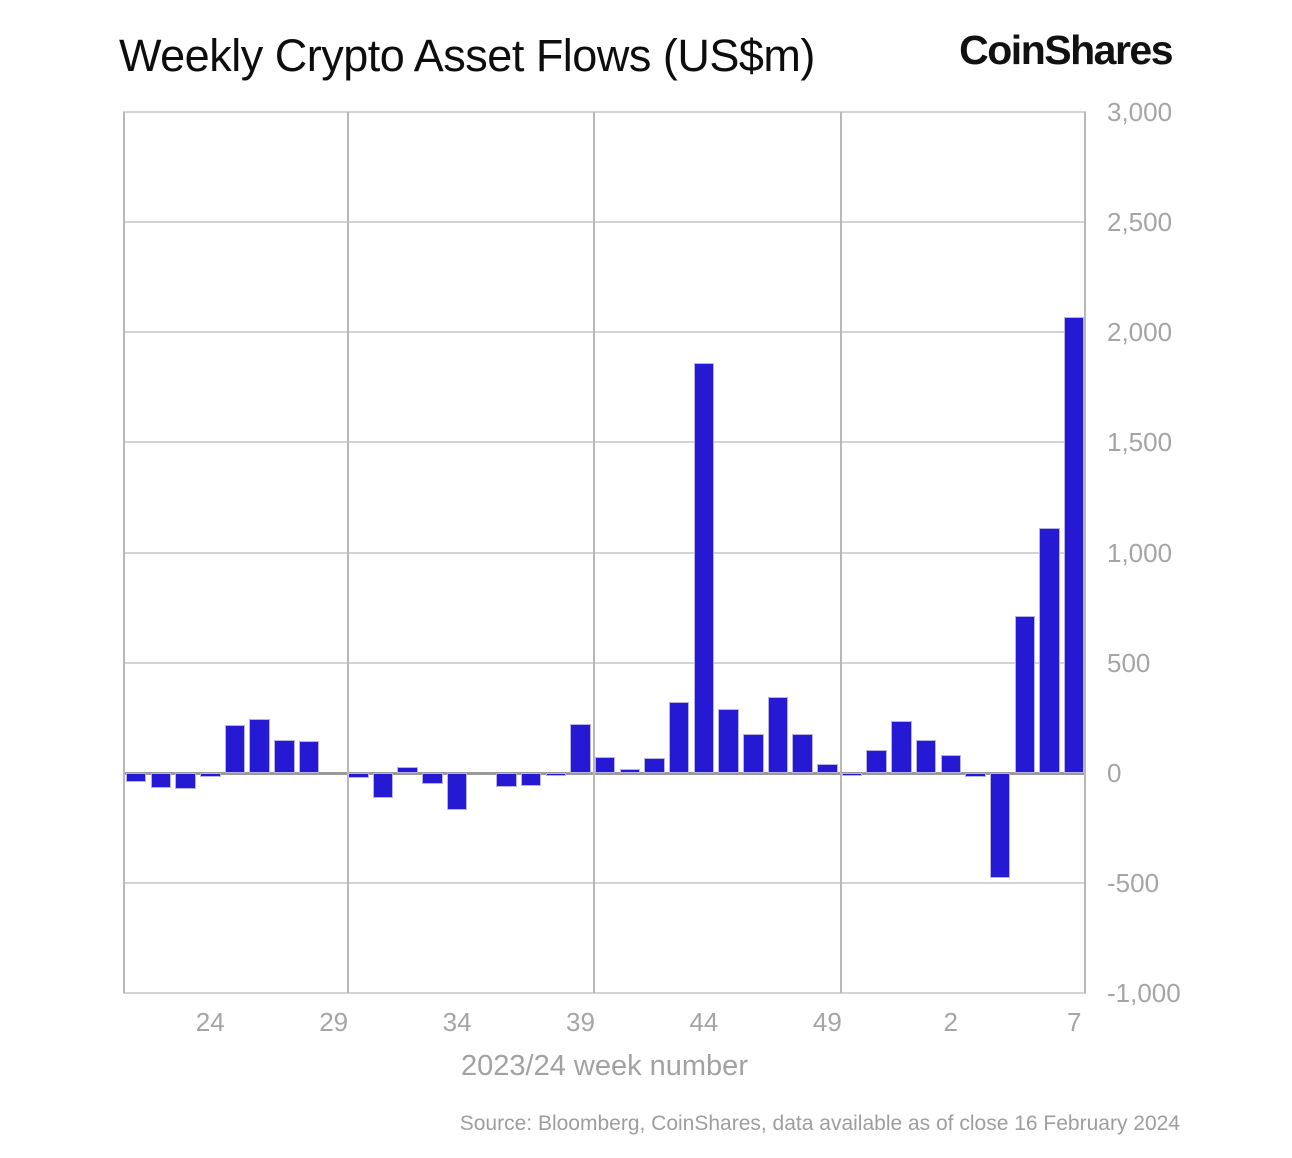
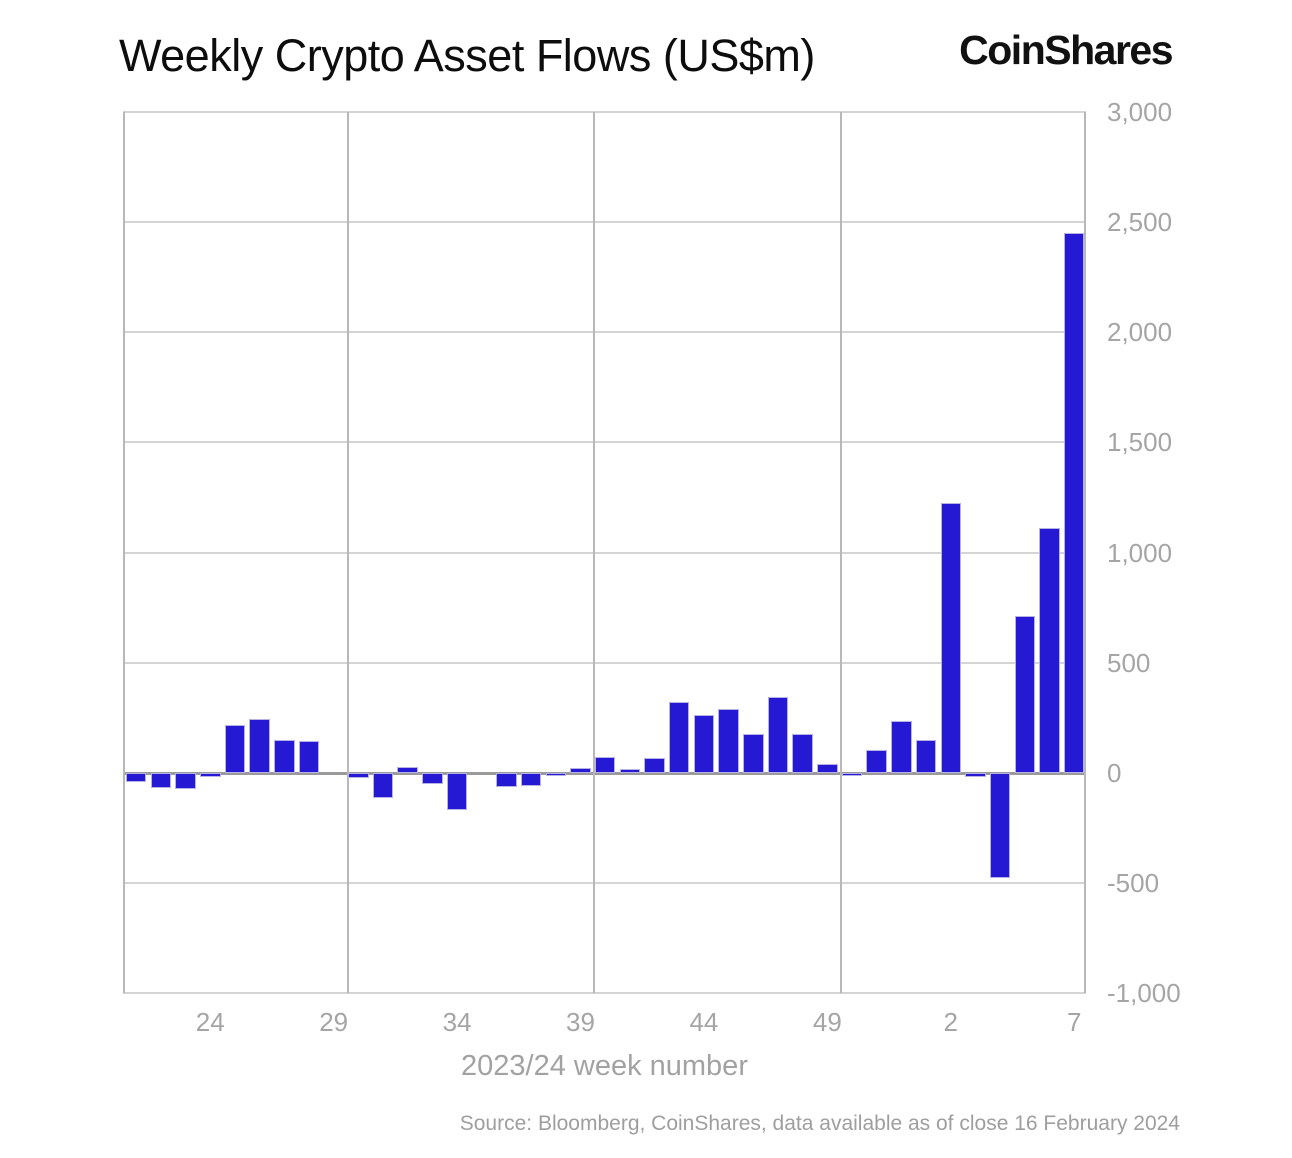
39: 220 -> 20
44: 1860 -> 260
2: 80 -> 1220
7: 2070 -> 2450
